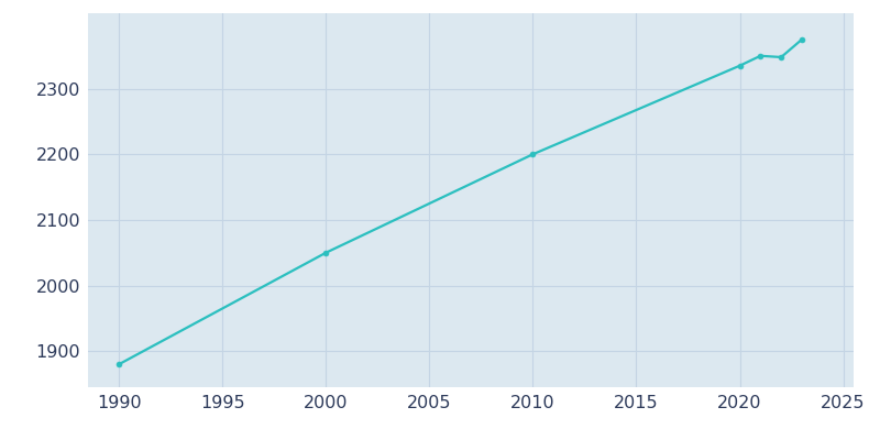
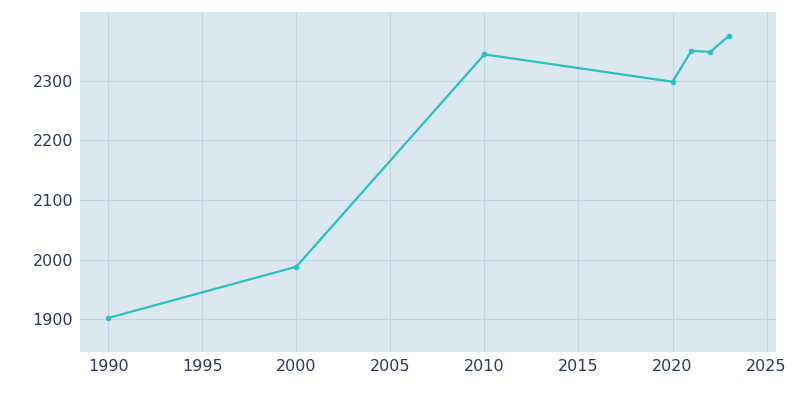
1990: 1880 -> 1902
2000: 2050 -> 1988
2010: 2200 -> 2344
2020: 2335 -> 2298
